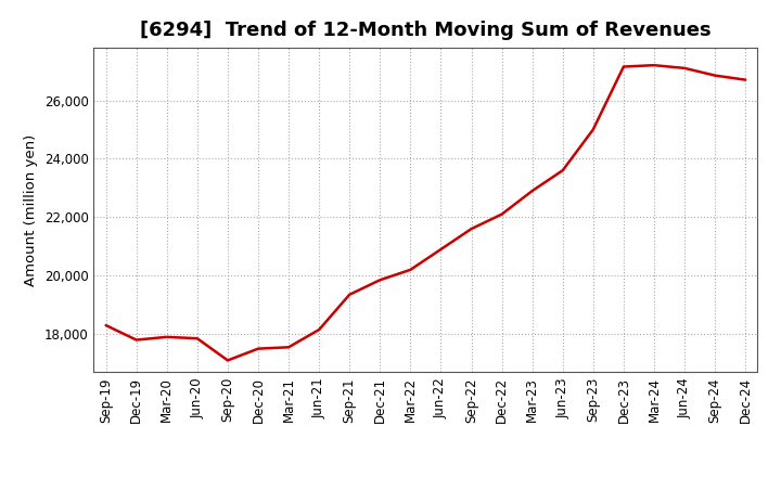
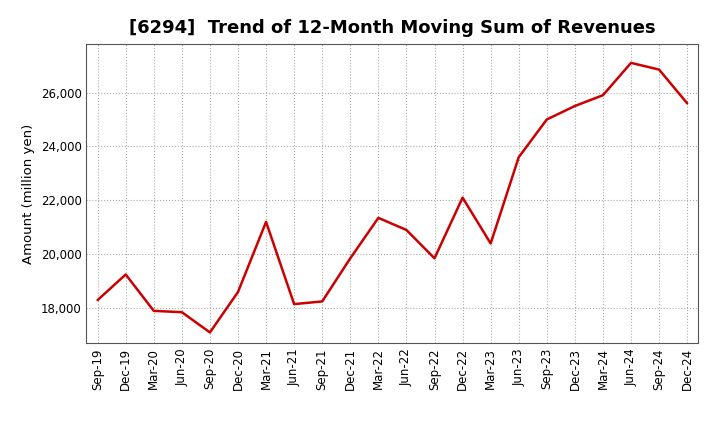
Dec-19: 17,800 -> 19,250
Dec-20: 17,500 -> 18,600
Mar-21: 17,550 -> 21,200
Sep-21: 19,350 -> 18,250
Mar-22: 20,200 -> 21,350
Sep-22: 21,600 -> 19,850
Mar-23: 22,900 -> 20,400
Dec-23: 27,150 -> 25,500
Mar-24: 27,200 -> 25,900
Dec-24: 26,700 -> 25,600
